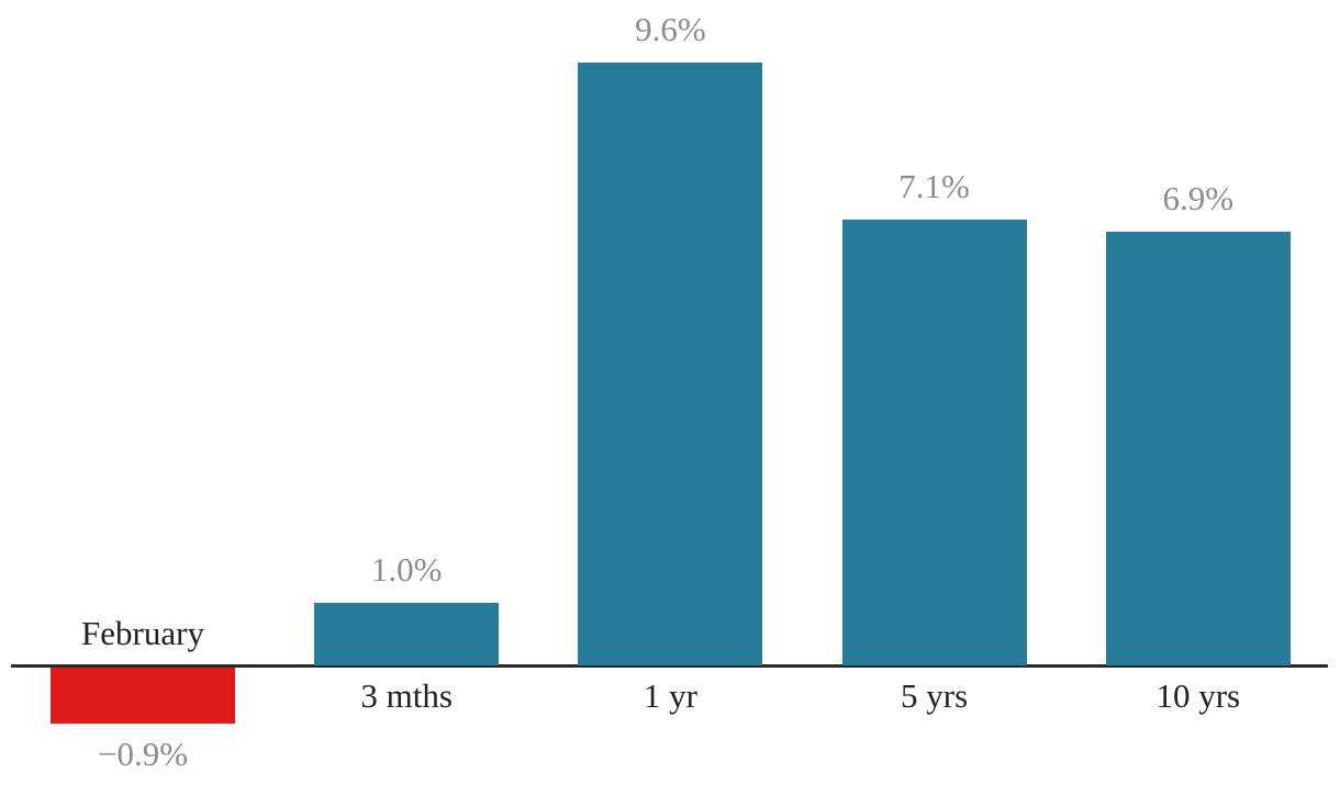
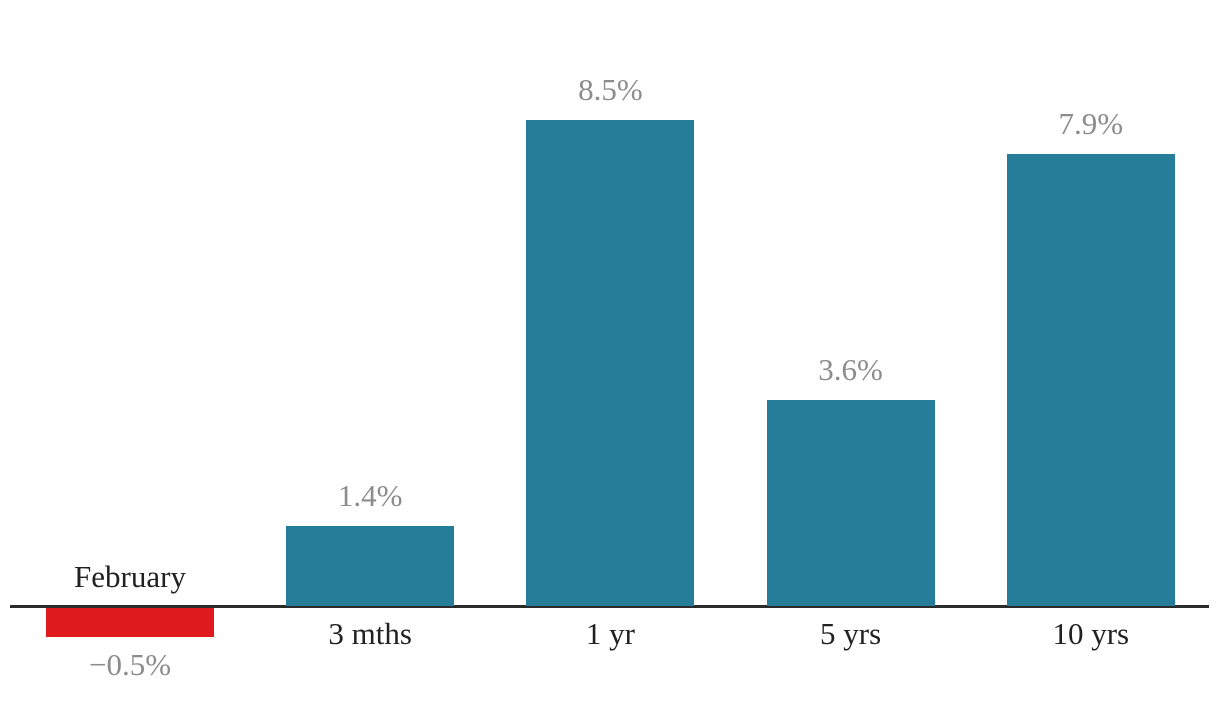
February: −0.9% -> −0.5%
3 mths: 1.0% -> 1.4%
1 yr: 9.6% -> 8.5%
5 yrs: 7.1% -> 3.6%
10 yrs: 6.9% -> 7.9%
